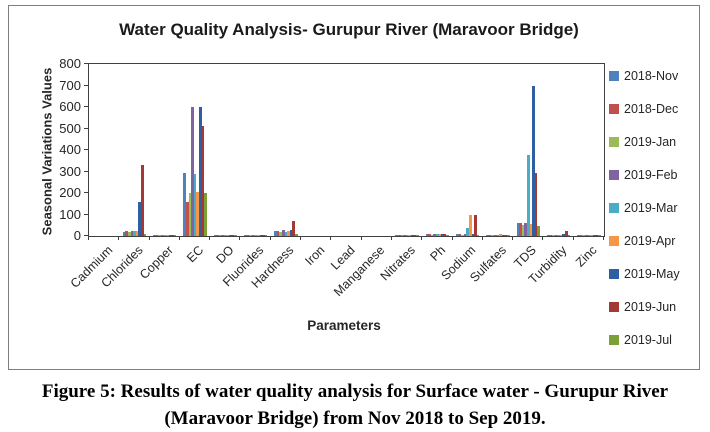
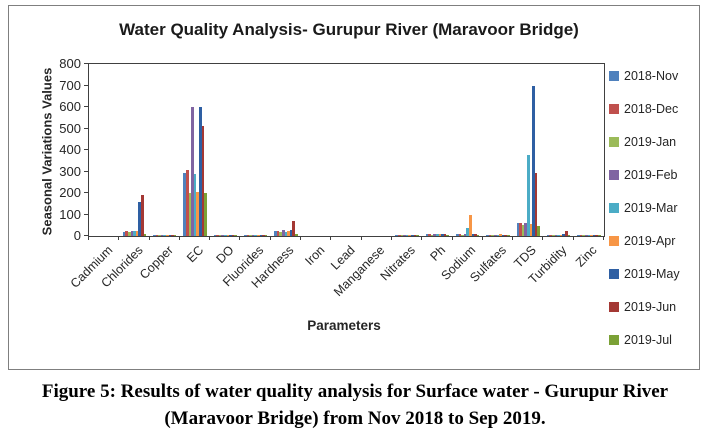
2019-Jun/Chlorides: 330 -> 190
2018-Dec/EC: 160 -> 300
2019-Jun/Sodium: 100 -> 10
